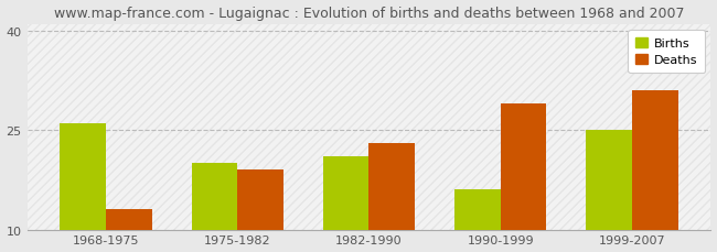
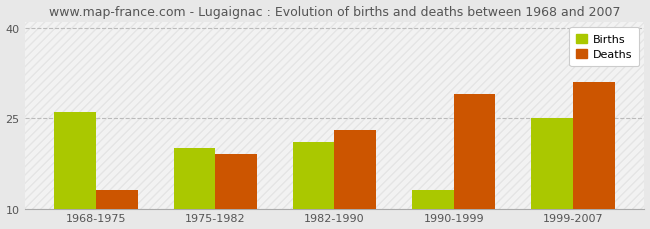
Births/1990-1999: 16 -> 13
